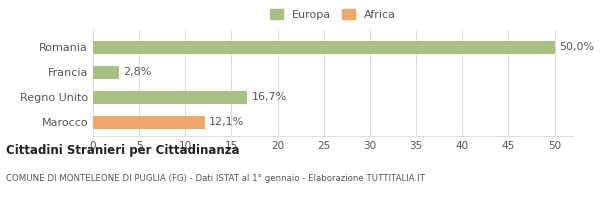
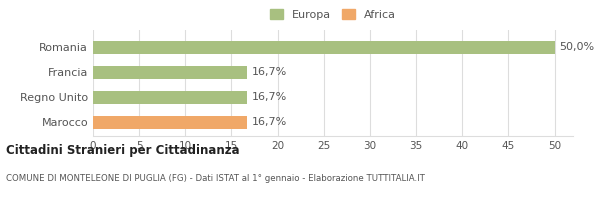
Francia: 2,8% -> 16,7%
Marocco: 12,1% -> 16,7%
